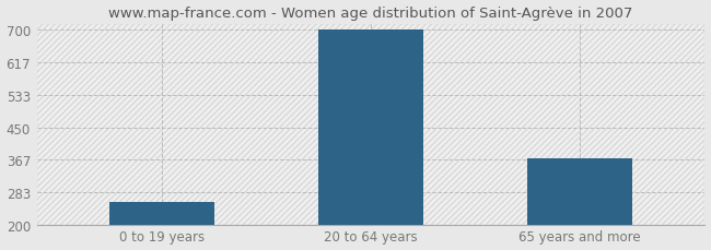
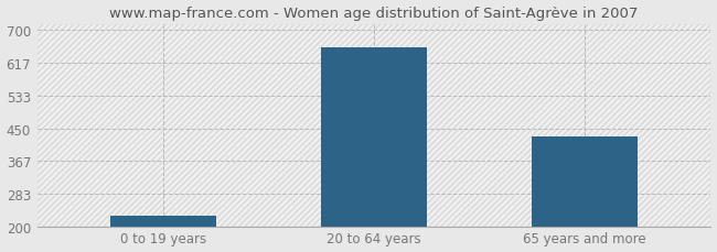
0 to 19 years: 258 -> 230
20 to 64 years: 700 -> 655
65 years and more: 371 -> 430
